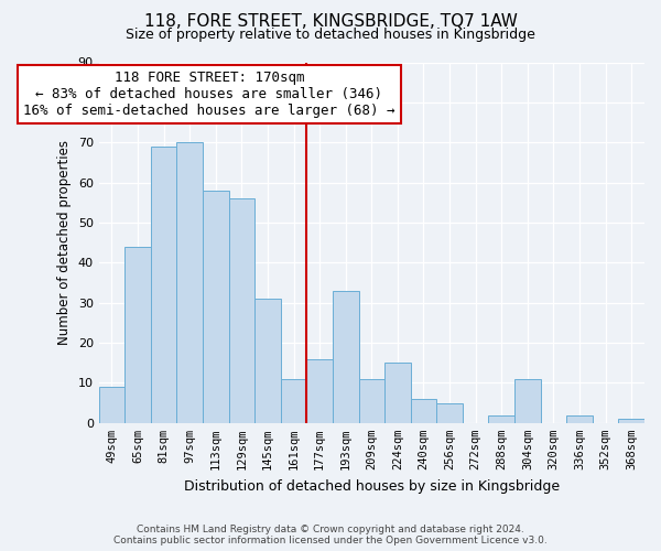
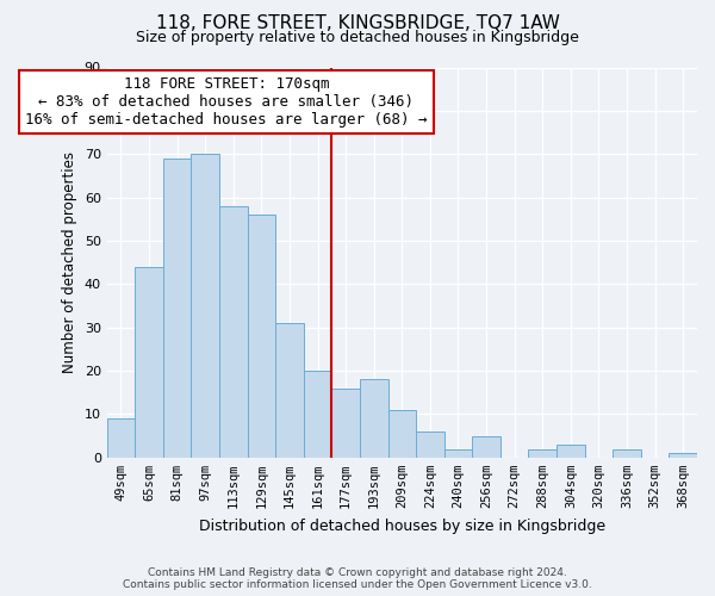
161sqm: 11 -> 20
193sqm: 33 -> 18
224sqm: 15 -> 6
240sqm: 6 -> 2
304sqm: 11 -> 3
